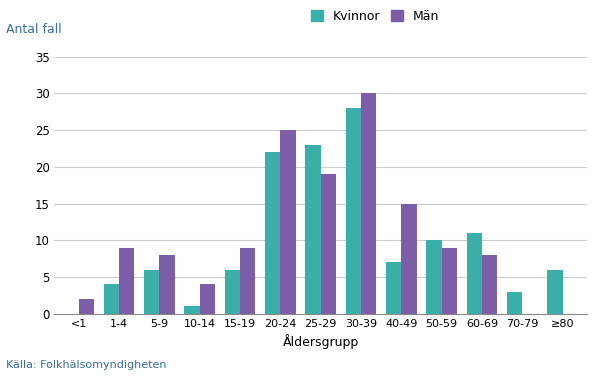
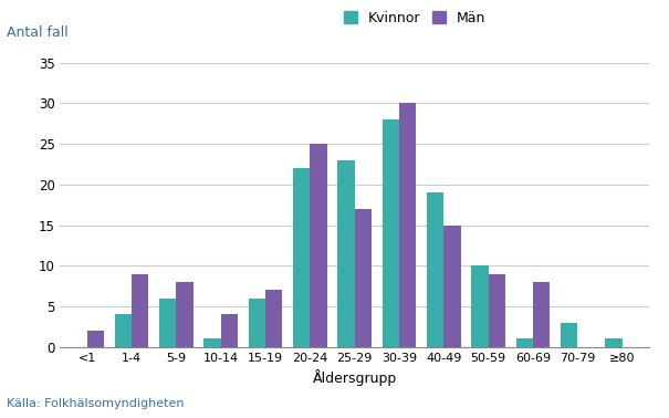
Män/15-19: 9 -> 7
Män/25-29: 19 -> 17
Kvinnor/40-49: 7 -> 19
Kvinnor/60-69: 11 -> 1
Kvinnor/≥80: 6 -> 1
